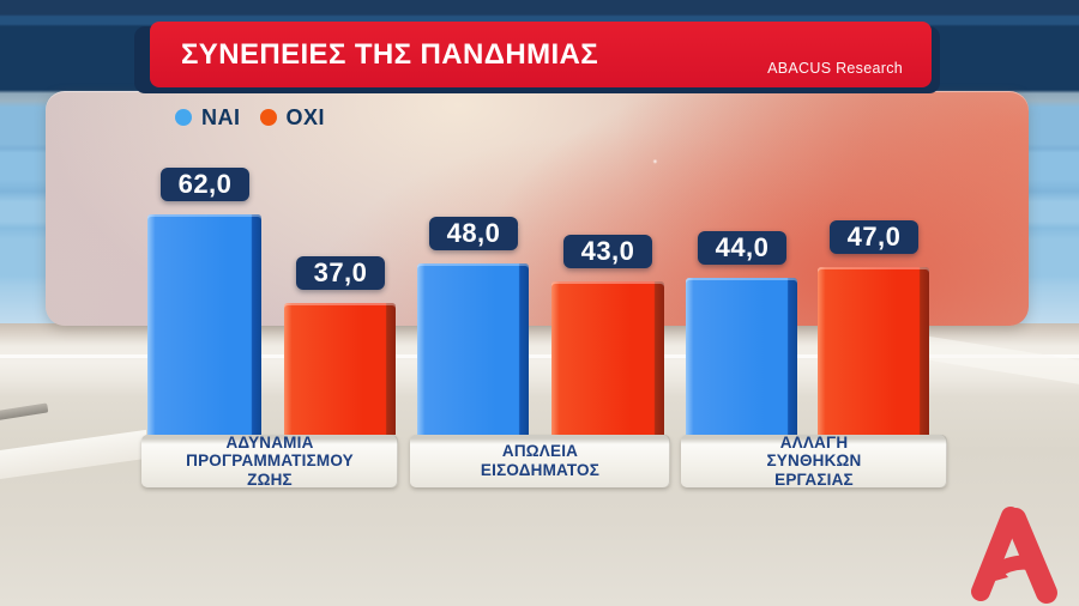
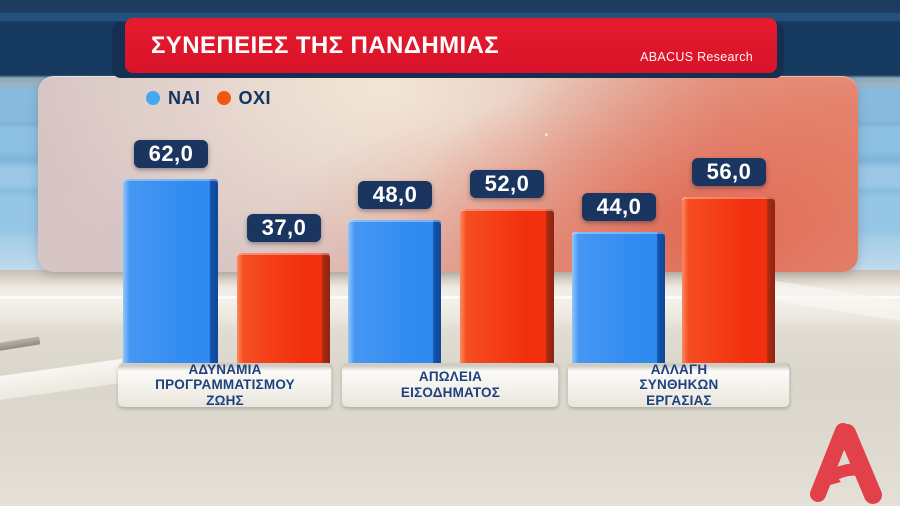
ΟΧΙ/ΑΠΩΛΕΙΑ ΕΙΣΟΔΗΜΑΤΟΣ: 43,0 -> 52,0
ΟΧΙ/ΑΛΛΑΓΗ ΣΥΝΘΗΚΩΝ ΕΡΓΑΣΙΑΣ: 47,0 -> 56,0
